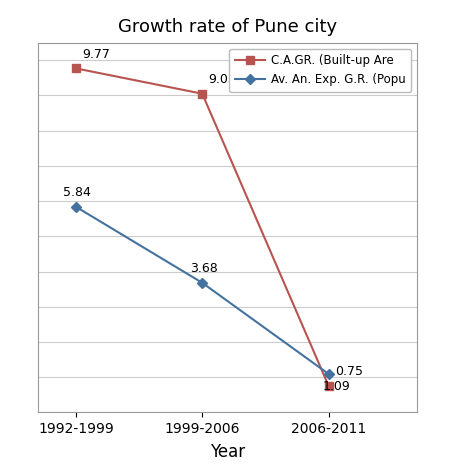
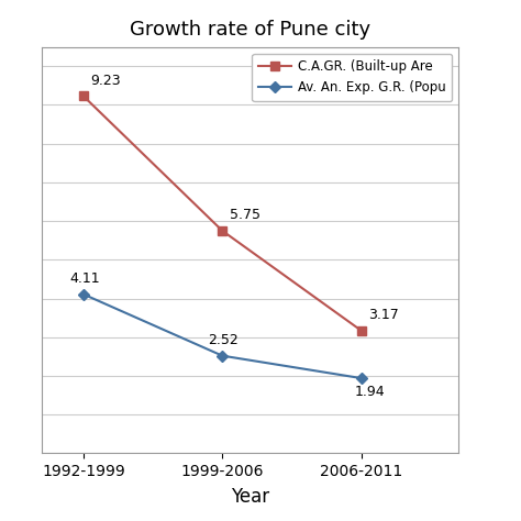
C.A.GR. (Built-up Are/1992-1999: 9.77 -> 9.23
Av. An. Exp. G.R. (Popu/1992-1999: 5.84 -> 4.11
C.A.GR. (Built-up Are/1999-2006: 9.05 -> 5.75
Av. An. Exp. G.R. (Popu/1999-2006: 3.68 -> 2.52
C.A.GR. (Built-up Are/2006-2011: 0.75 -> 3.17
Av. An. Exp. G.R. (Popu/2006-2011: 1.09 -> 1.94
